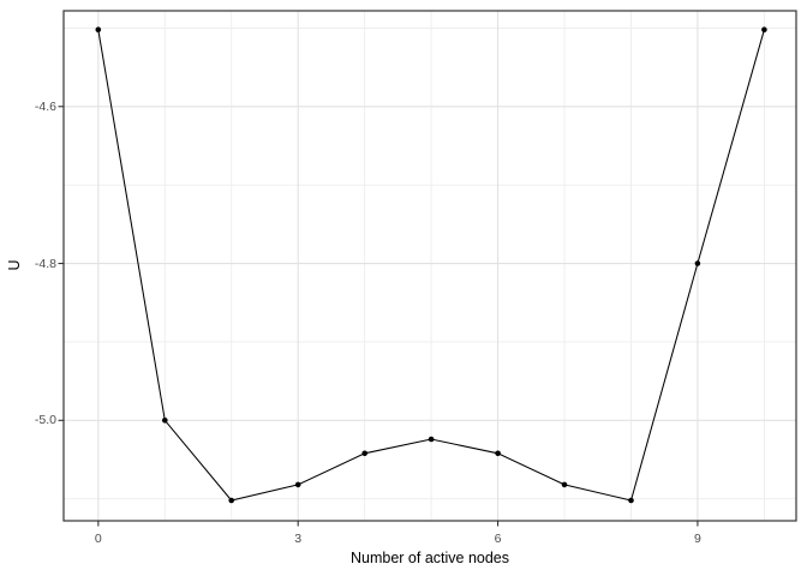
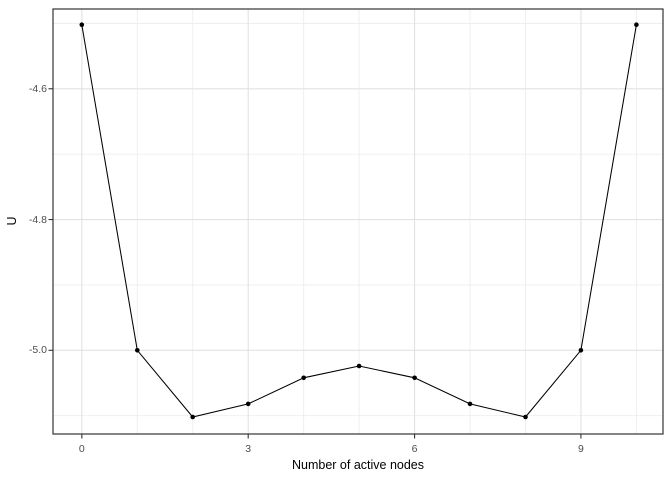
9: -4.80 -> -5.00
